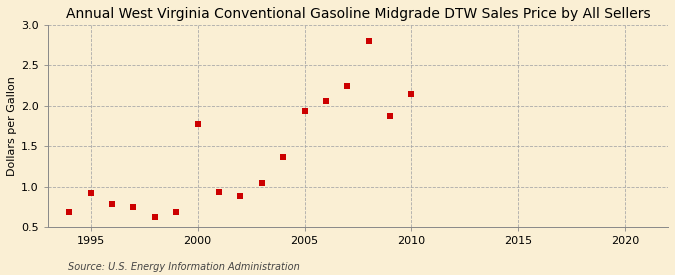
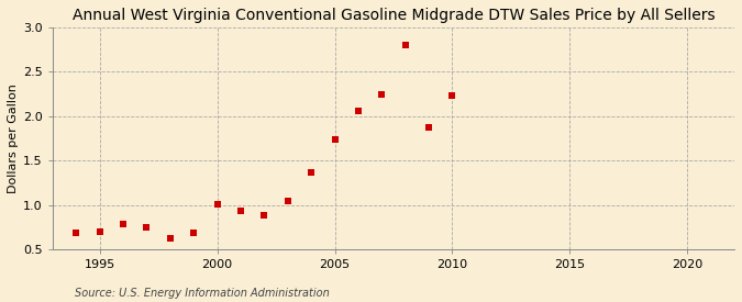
1995: 0.92 -> 0.70
2000: 1.78 -> 1.01
2005: 1.94 -> 1.74
2010: 2.14 -> 2.23
